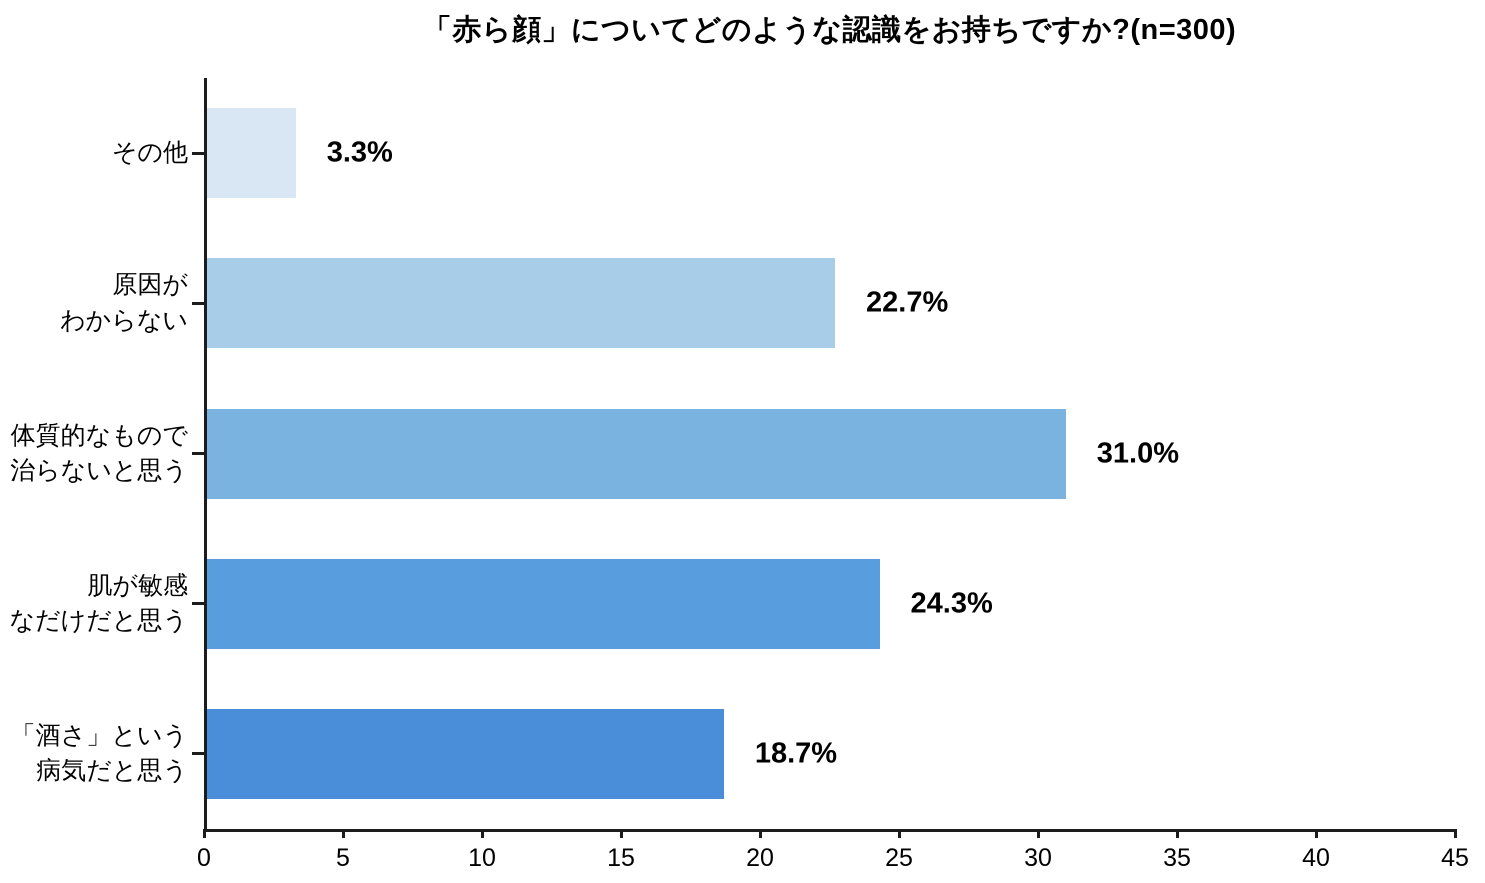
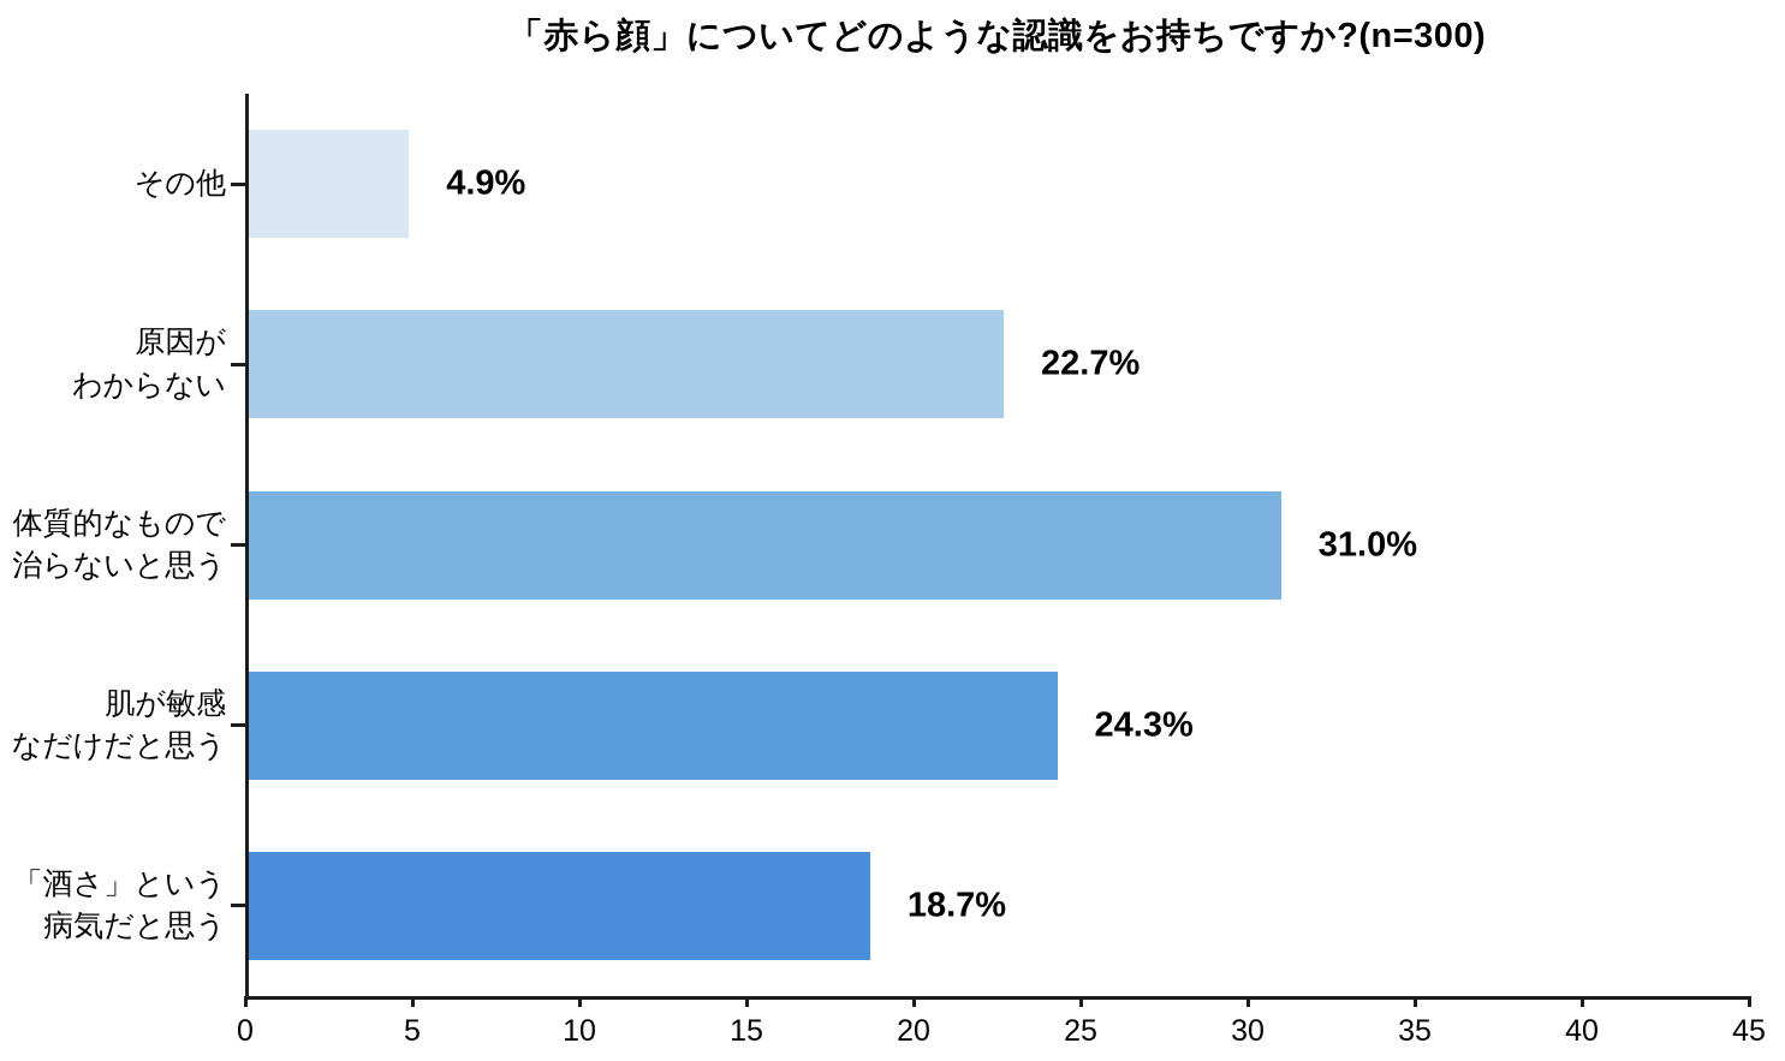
その他: 3.3% -> 4.9%
